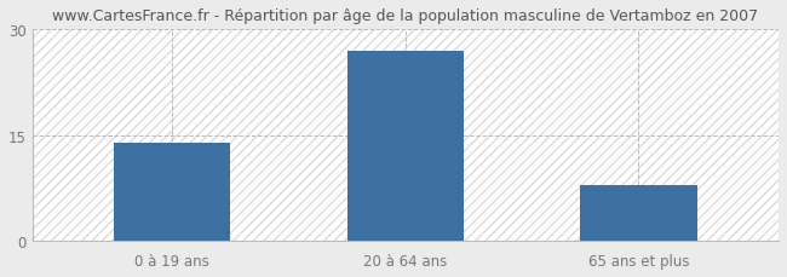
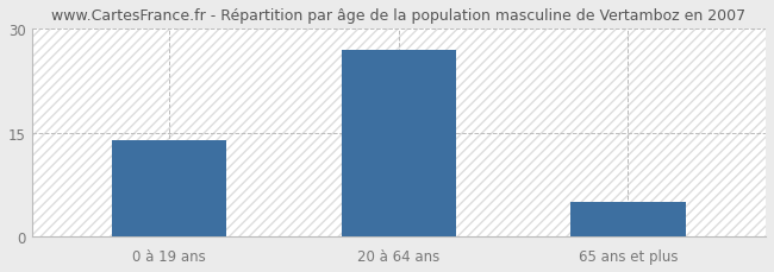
65 ans et plus: 8 -> 5
